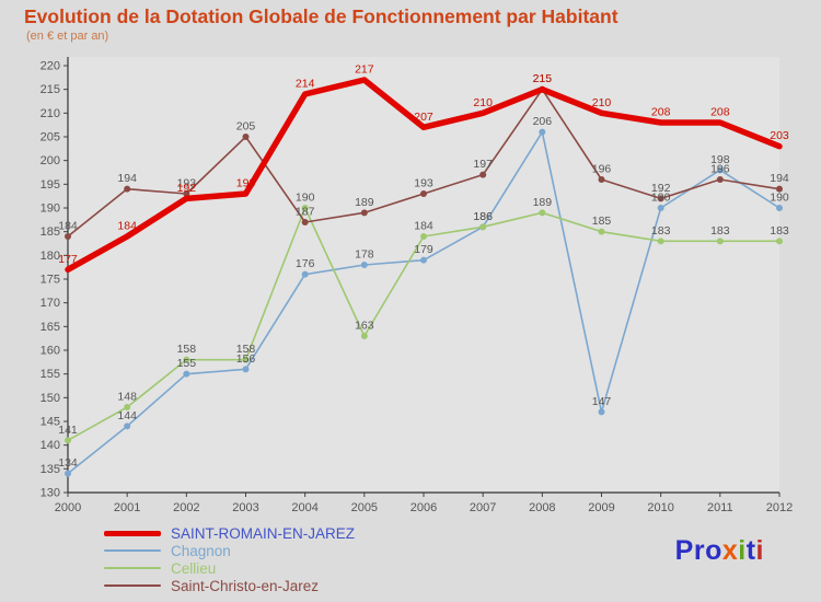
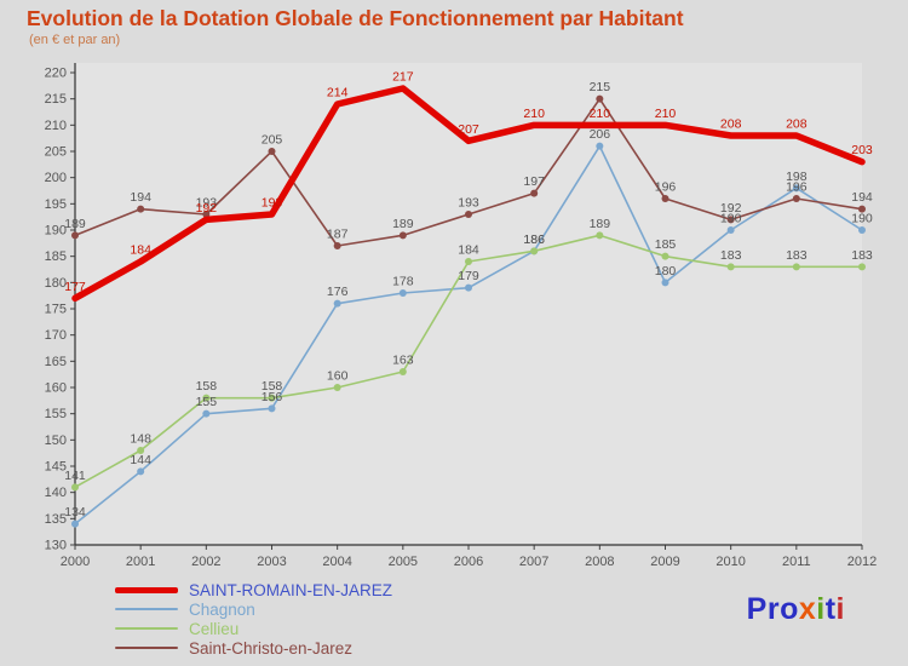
Saint-Christo-en-Jarez/2000: 184 -> 189
Cellieu/2004: 190 -> 160
SAINT-ROMAIN-EN-JAREZ/2008: 215 -> 210
Chagnon/2009: 147 -> 180
